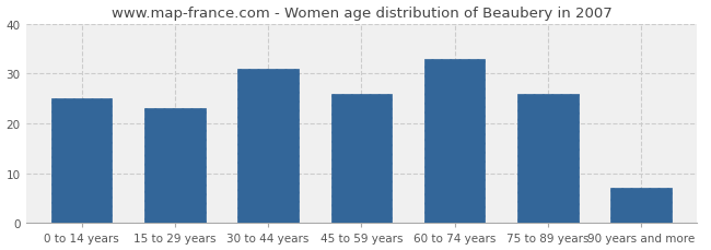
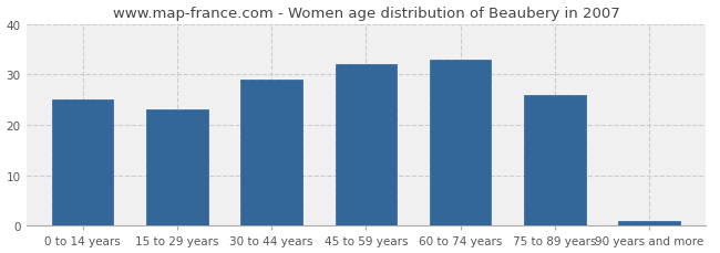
30 to 44 years: 31 -> 29
45 to 59 years: 26 -> 32
90 years and more: 7 -> 1
